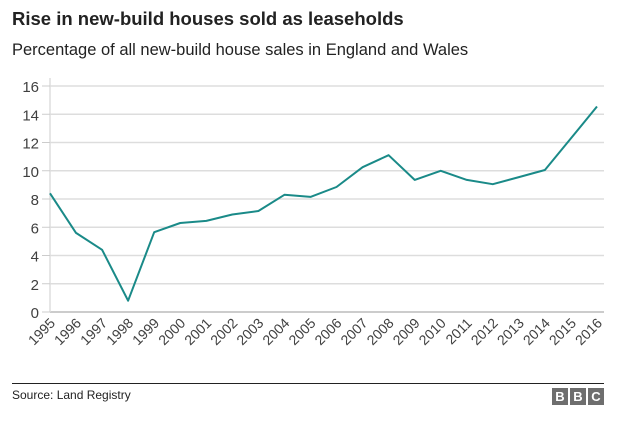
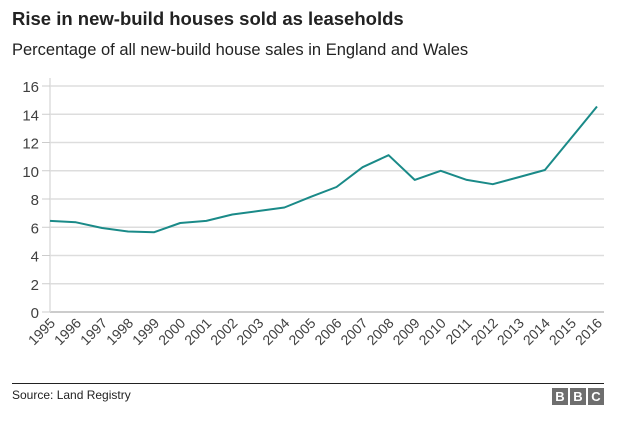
1995: 8.4 -> 6.5
1996: 5.6 -> 6.3
1997: 4.4 -> 6.0
1998: 0.8 -> 5.7
2004: 8.3 -> 7.4
